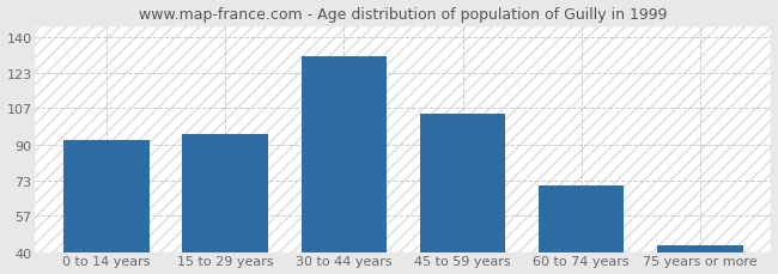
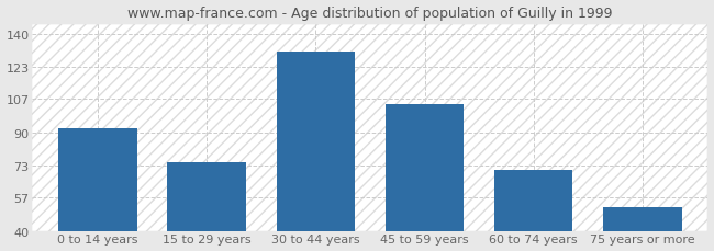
15 to 29 years: 95 -> 75
75 years or more: 43 -> 52
